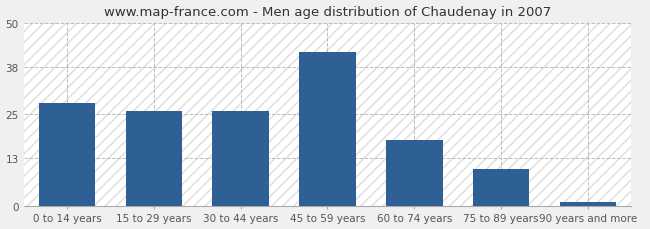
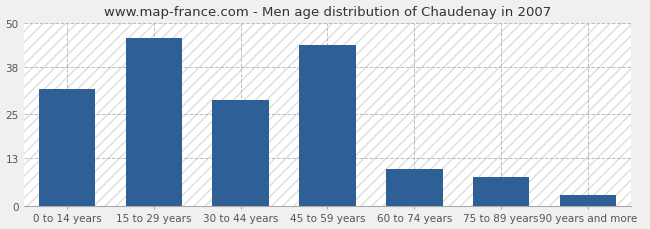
0 to 14 years: 28 -> 32
15 to 29 years: 26 -> 46
30 to 44 years: 26 -> 29
45 to 59 years: 42 -> 44
60 to 74 years: 18 -> 10
75 to 89 years: 10 -> 8
90 years and more: 1 -> 3
